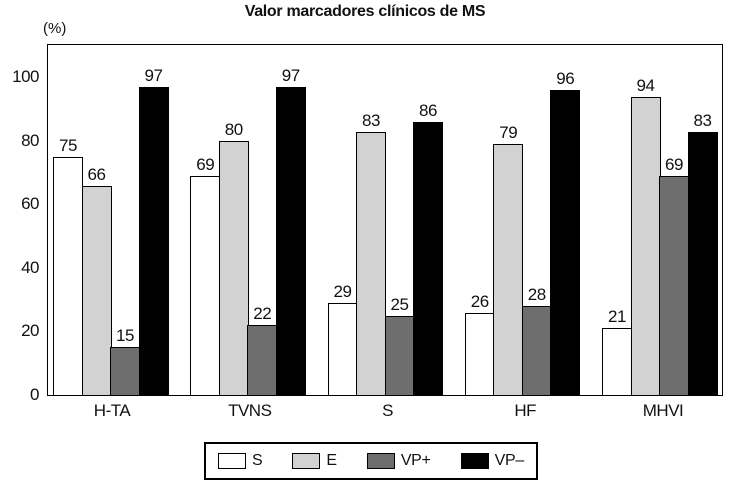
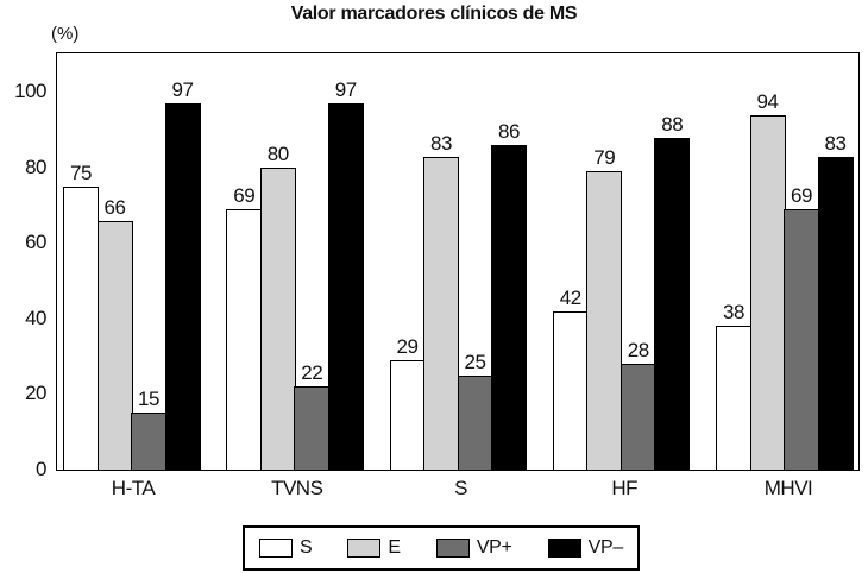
S/HF: 26 -> 42
VP–/HF: 96 -> 88
S/MHVI: 21 -> 38
